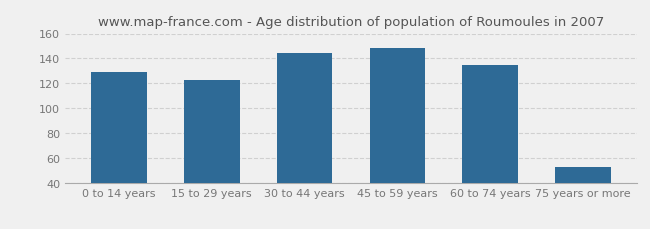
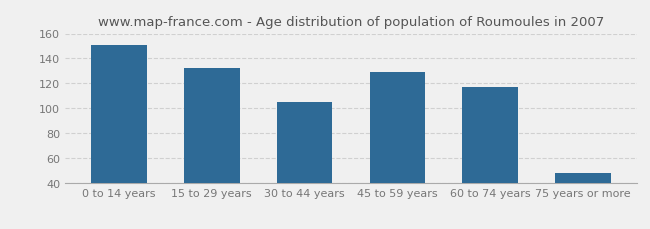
0 to 14 years: 129 -> 151
15 to 29 years: 123 -> 132
30 to 44 years: 144 -> 105
45 to 59 years: 148 -> 129
60 to 74 years: 135 -> 117
75 years or more: 53 -> 48
